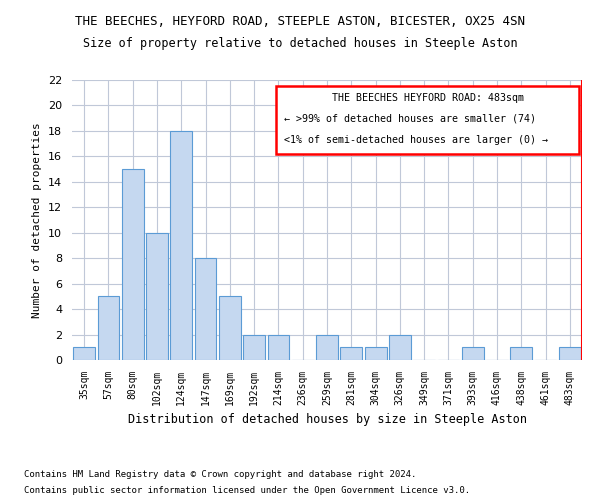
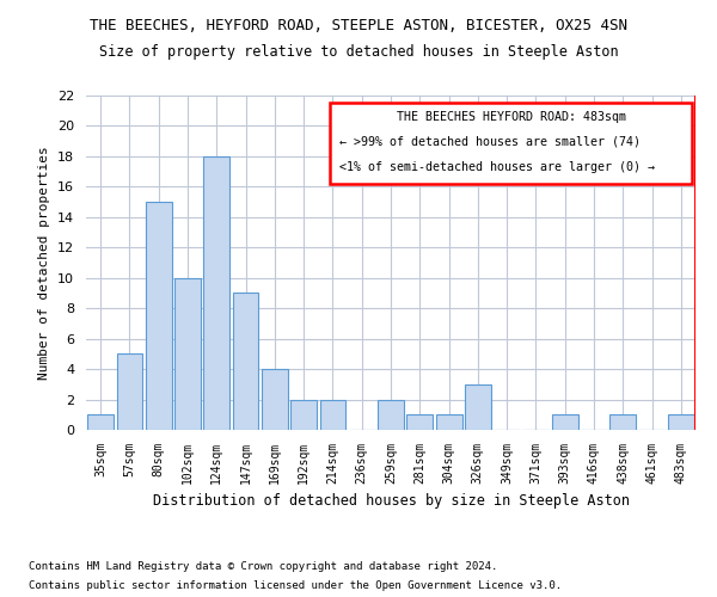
147sqm: 8 -> 9
169sqm: 5 -> 4
326sqm: 2 -> 3
